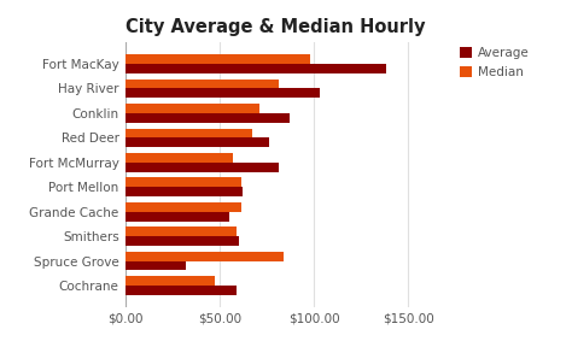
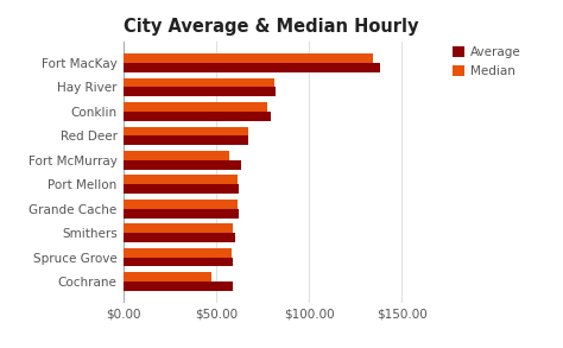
Median/Fort MacKay: $98 -> $134
Average/Hay River: $103 -> $82
Median/Conklin: $71 -> $77
Average/Conklin: $87 -> $79
Average/Red Deer: $76 -> $67
Average/Fort McMurray: $81 -> $63
Average/Grande Cache: $55 -> $62
Median/Spruce Grove: $84 -> $58
Average/Spruce Grove: $32 -> $59
